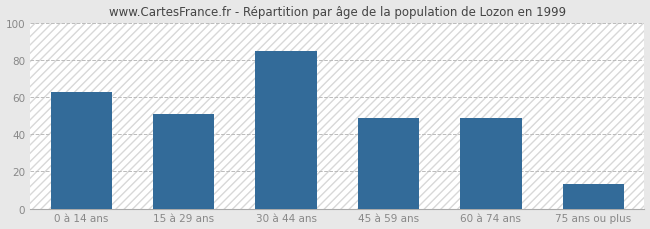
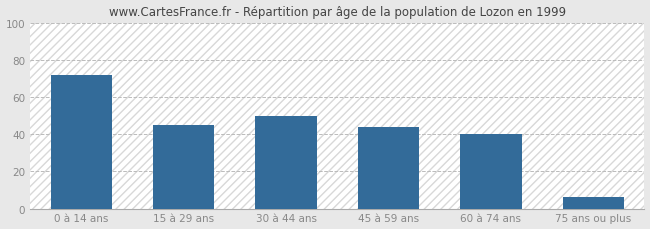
0 à 14 ans: 63 -> 72
15 à 29 ans: 51 -> 45
30 à 44 ans: 85 -> 50
45 à 59 ans: 49 -> 44
60 à 74 ans: 49 -> 40
75 ans ou plus: 13 -> 6
